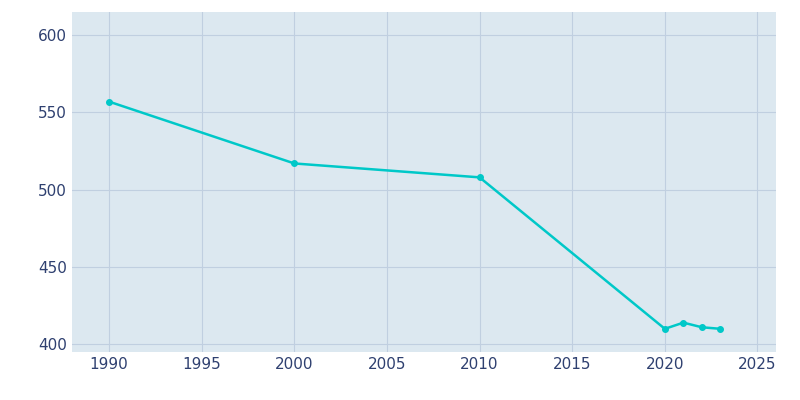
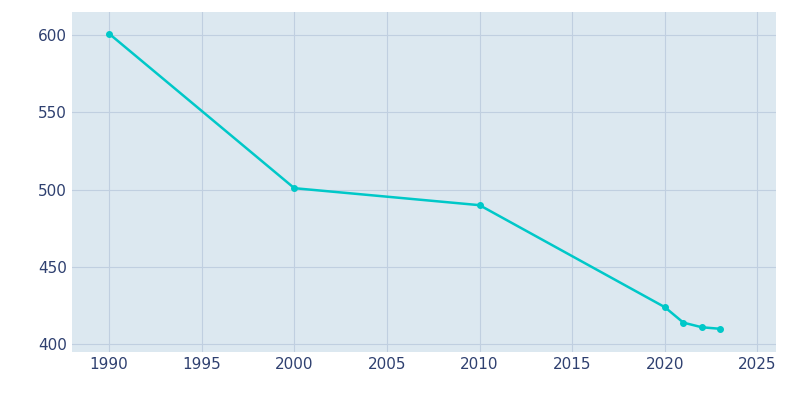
1990: 557 -> 601
2000: 517 -> 501
2010: 508 -> 490
2020: 410 -> 424
